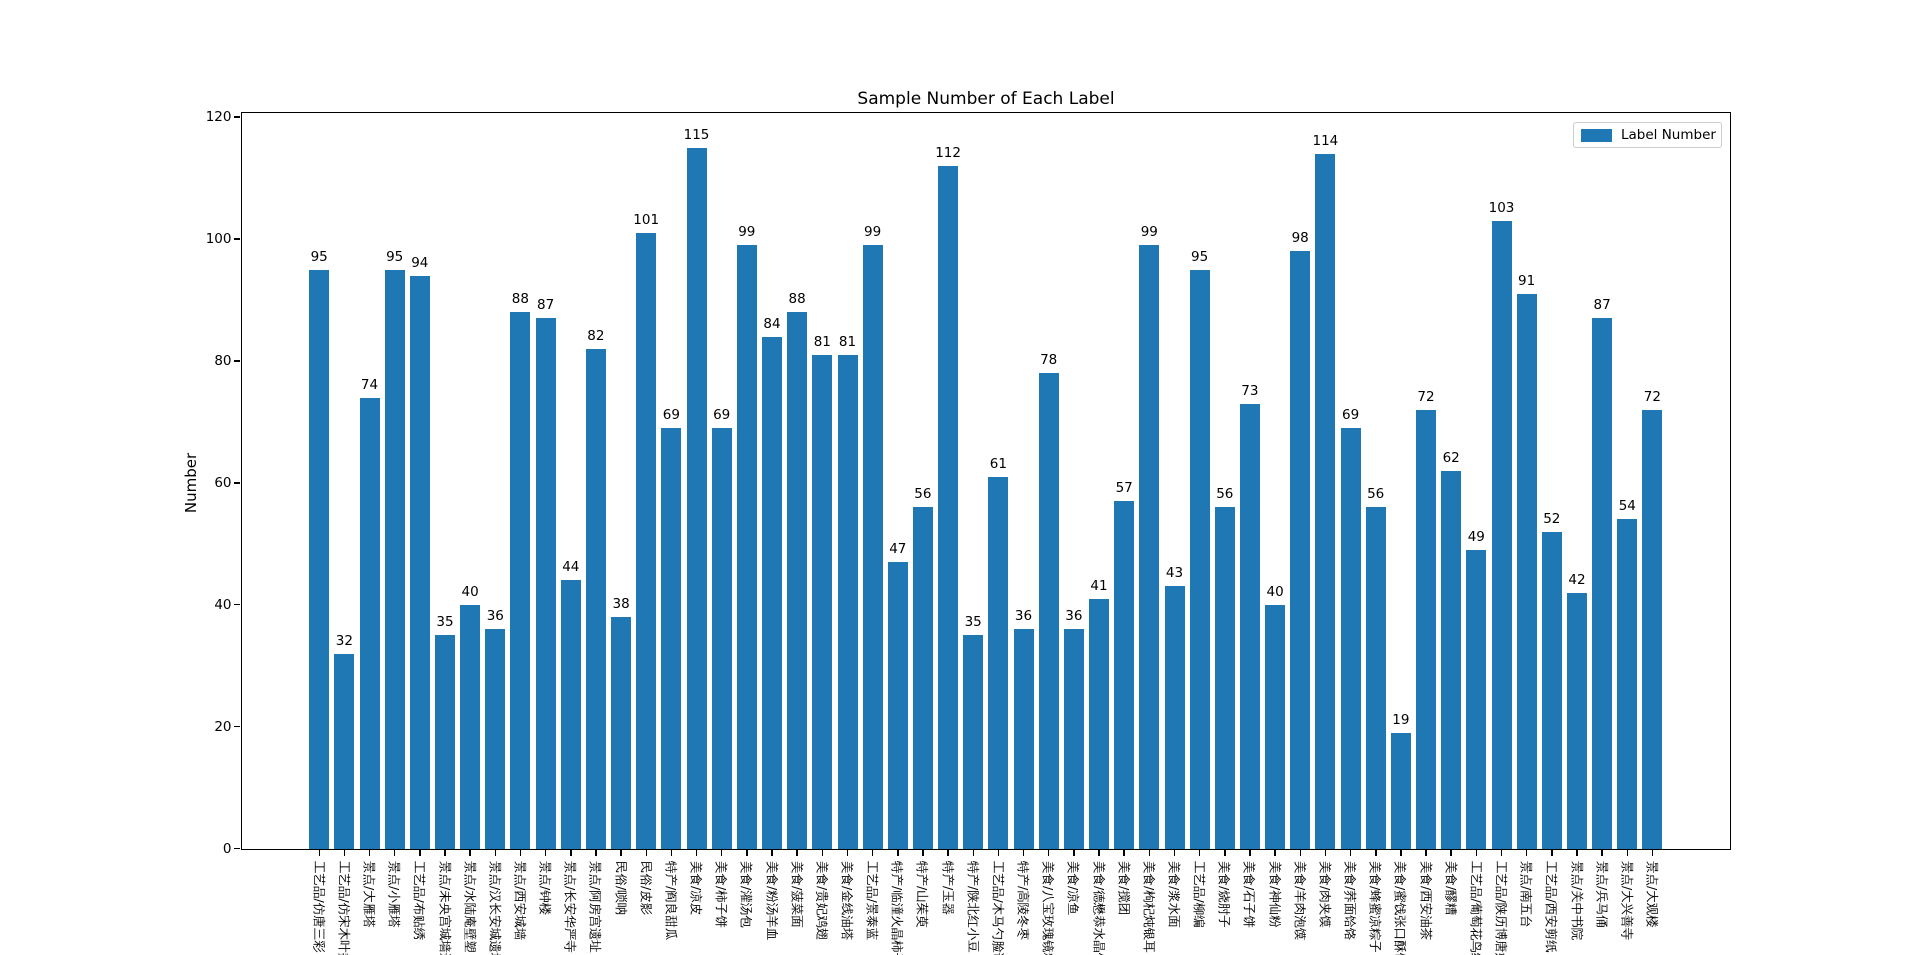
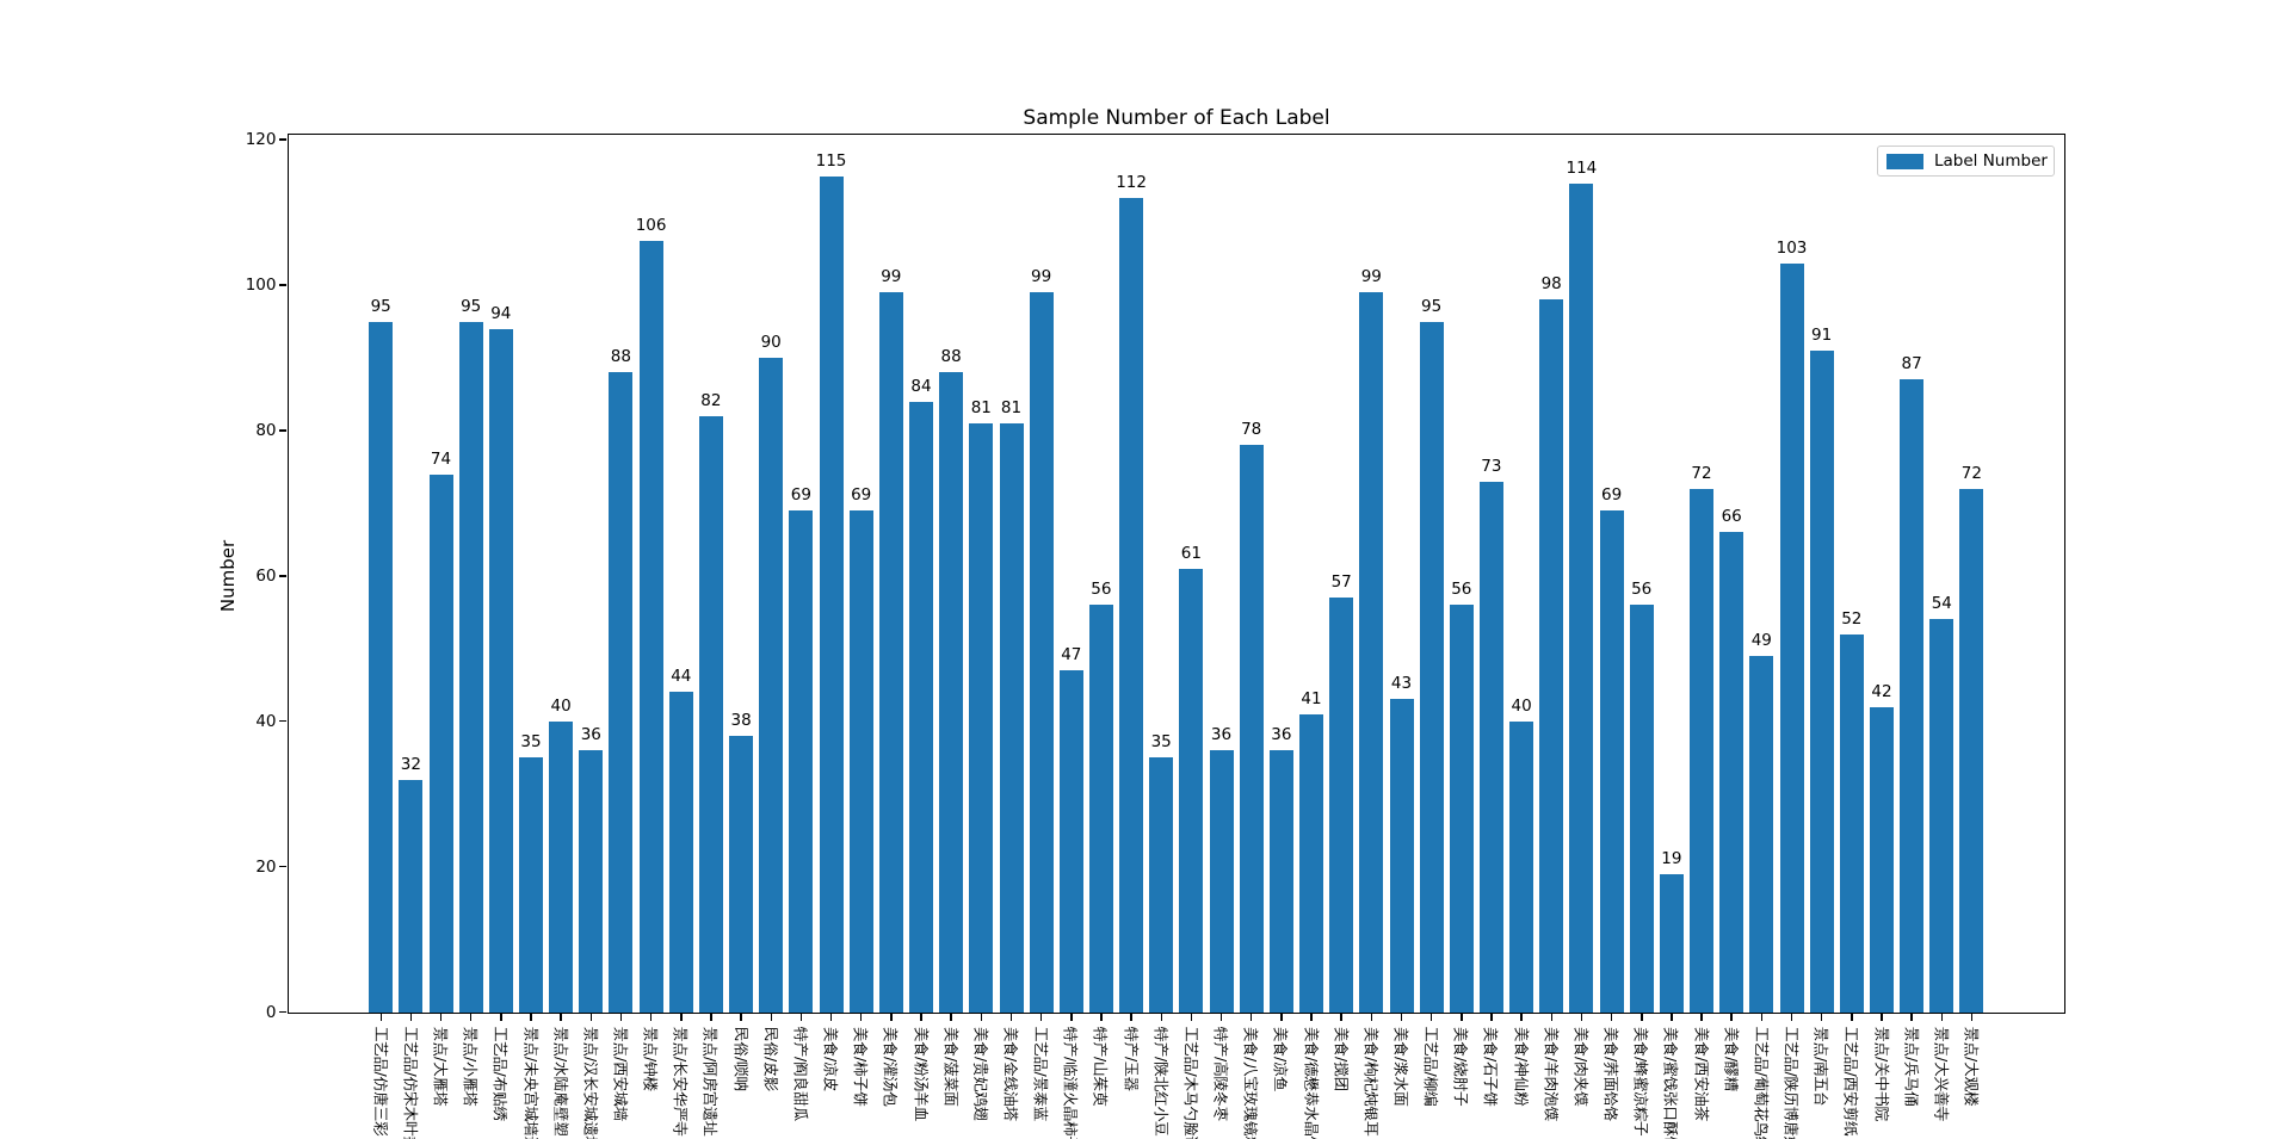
景点/钟楼: 87 -> 106
民俗/皮影: 101 -> 90
美食/醪糟: 62 -> 66
